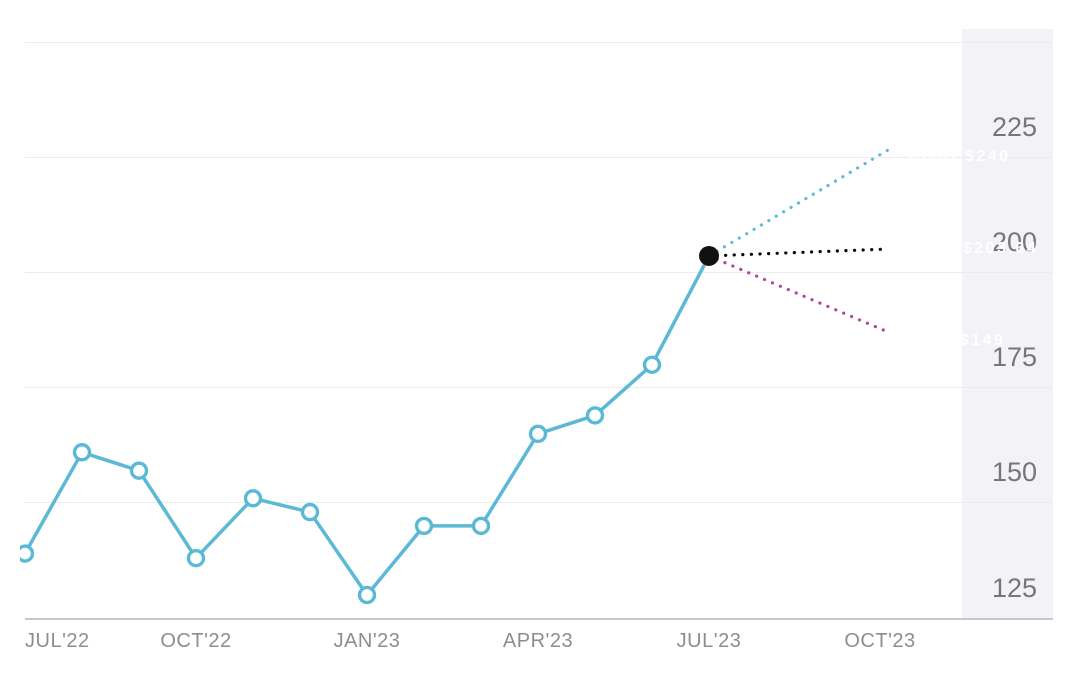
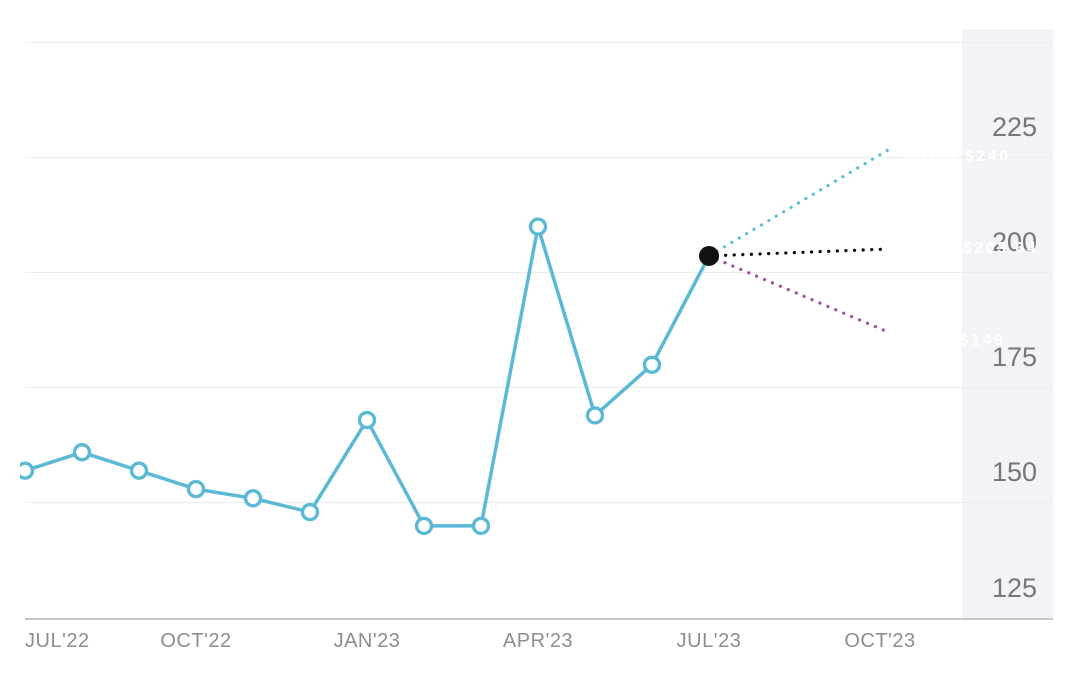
JUL'22: 139 -> 157
OCT'22: 138 -> 153
JAN'23: 130 -> 168
APR'23: 165 -> 210
